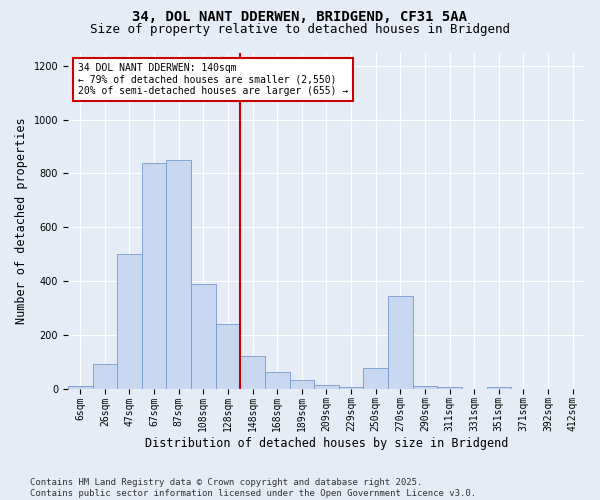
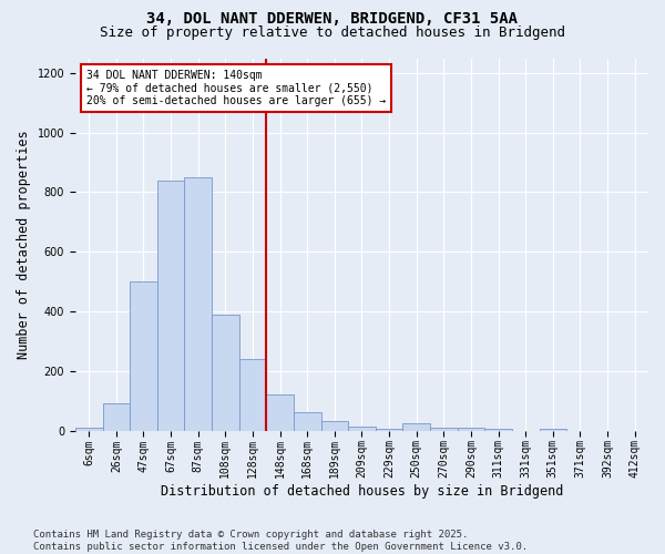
250sqm: 75 -> 25
270sqm: 345 -> 10
